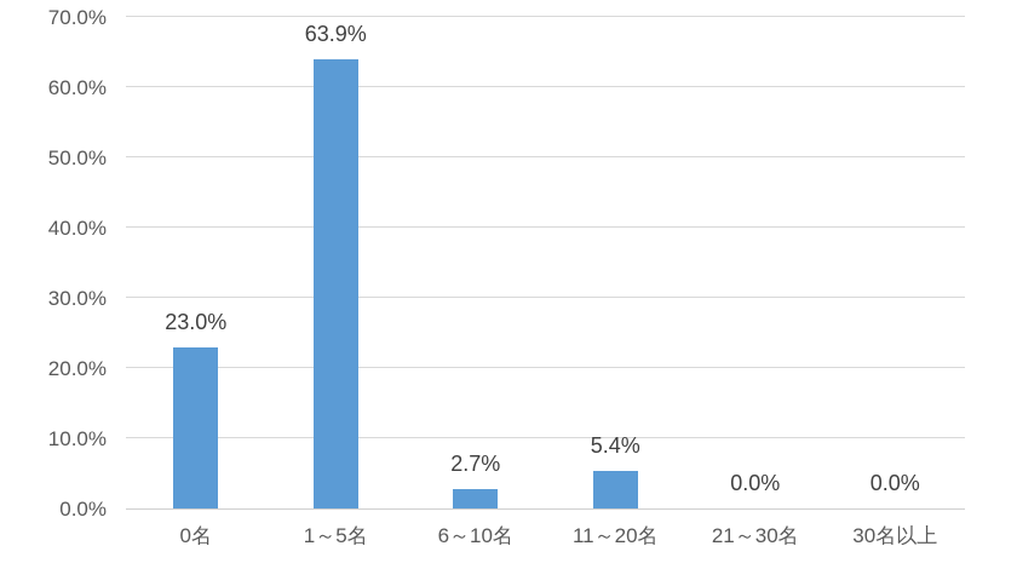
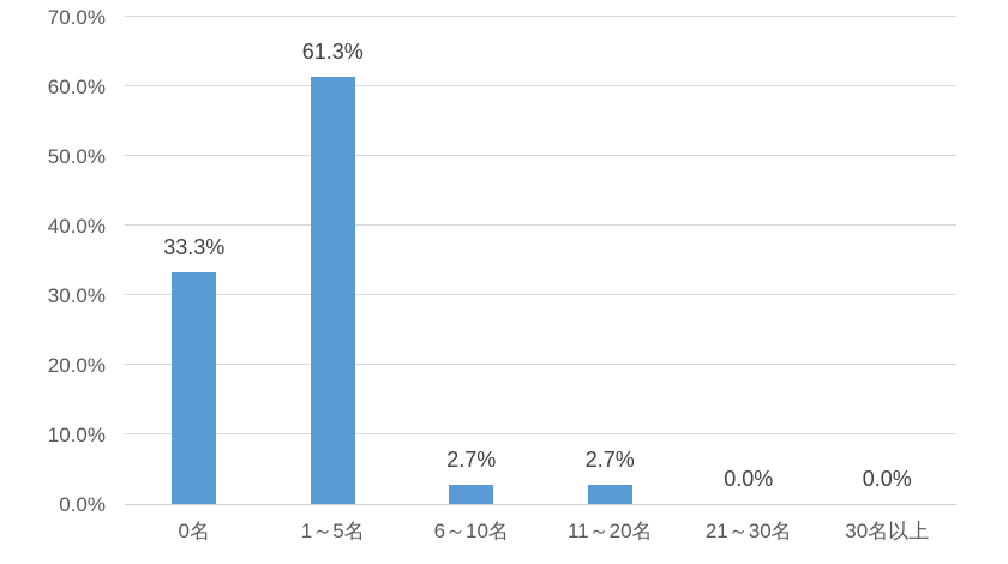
0名: 23.0% -> 33.3%
1～5名: 63.9% -> 61.3%
11～20名: 5.4% -> 2.7%
